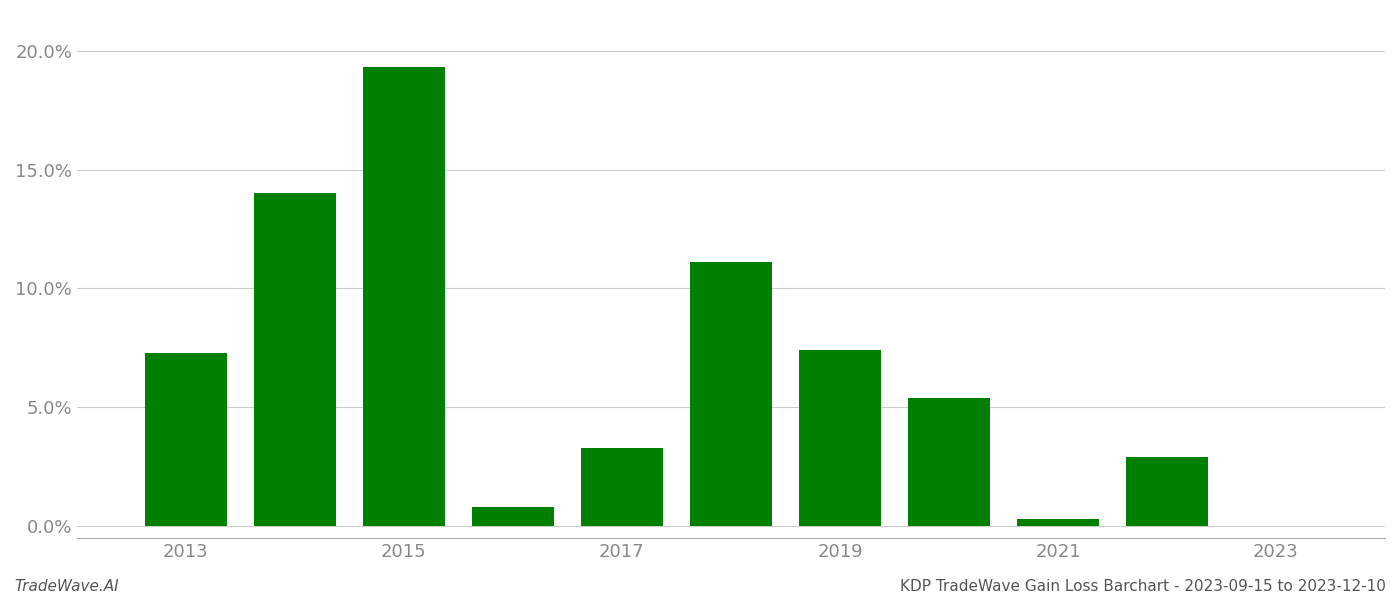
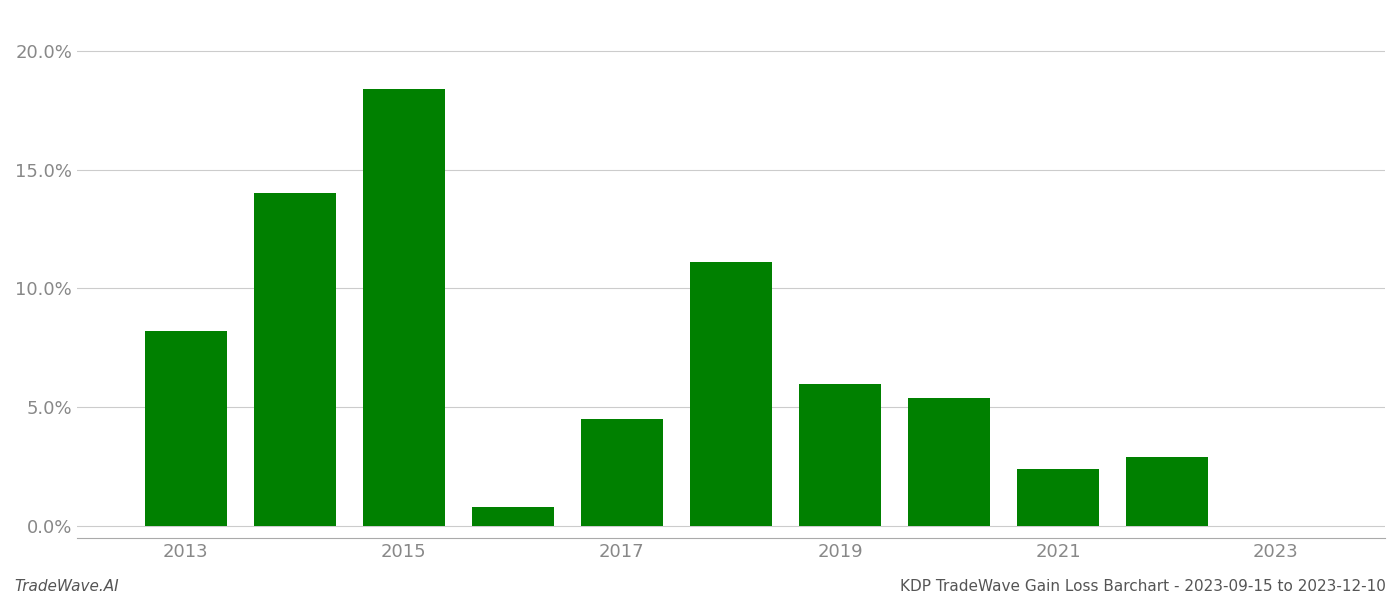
2013: 7.3% -> 8.2%
2015: 19.3% -> 18.4%
2017: 3.3% -> 4.5%
2019: 7.4% -> 6.0%
2021: 0.3% -> 2.4%
